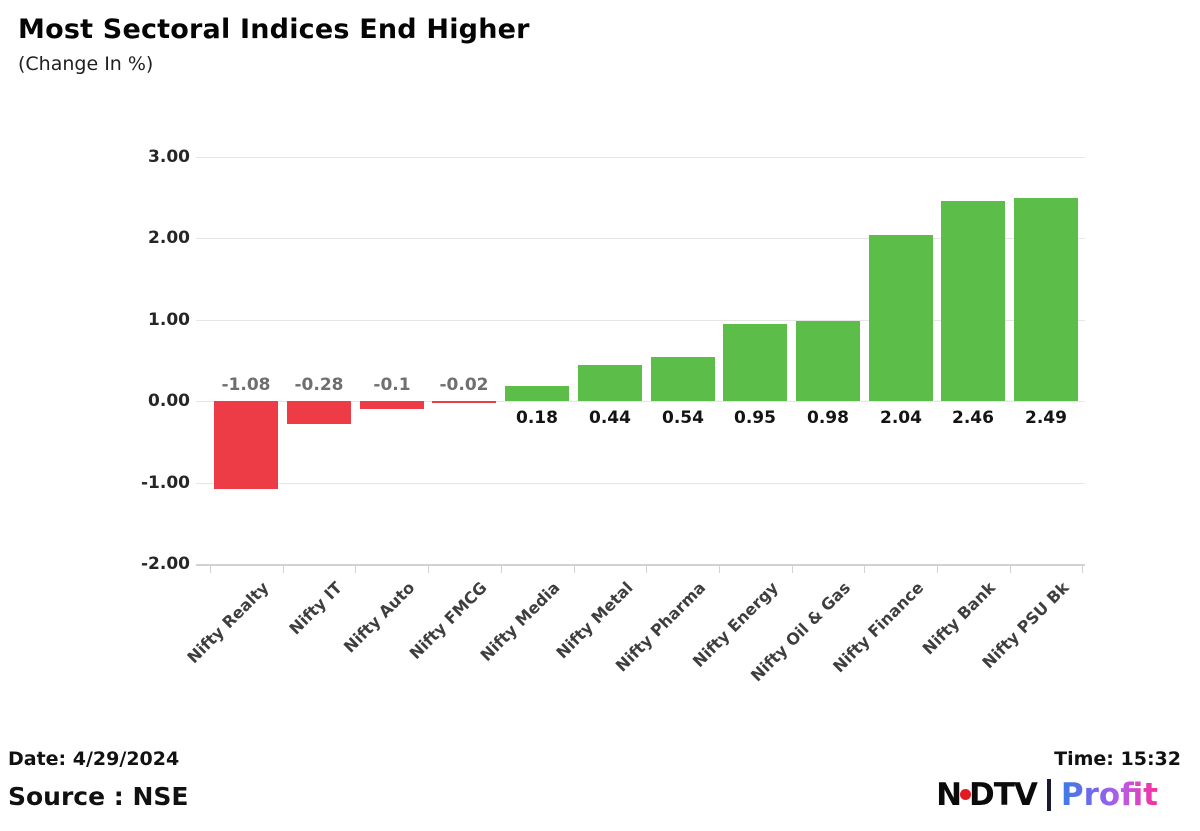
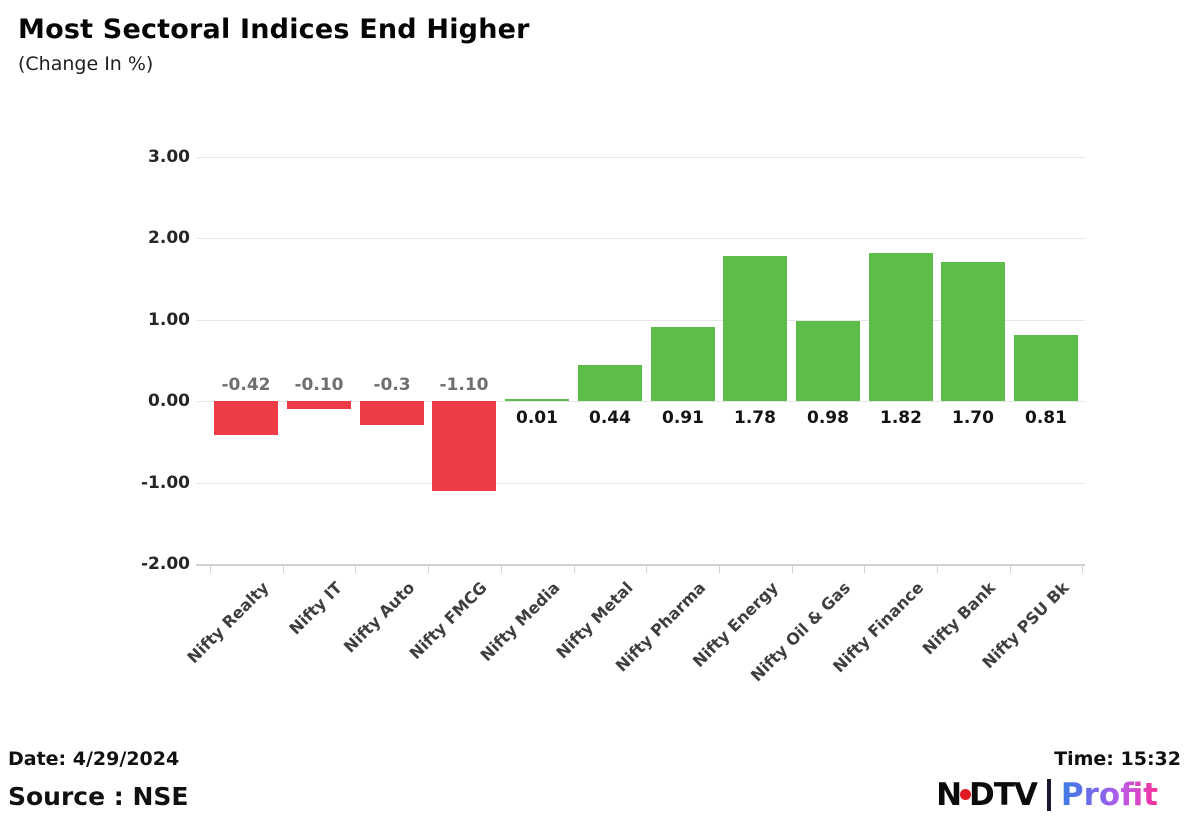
Nifty Realty: -1.08 -> -0.42
Nifty IT: -0.28 -> -0.10
Nifty Auto: -0.1 -> -0.3
Nifty FMCG: -0.02 -> -1.10
Nifty Media: 0.18 -> 0.01
Nifty Pharma: 0.54 -> 0.91
Nifty Energy: 0.95 -> 1.78
Nifty Finance: 2.04 -> 1.82
Nifty Bank: 2.46 -> 1.70
Nifty PSU Bk: 2.49 -> 0.81
